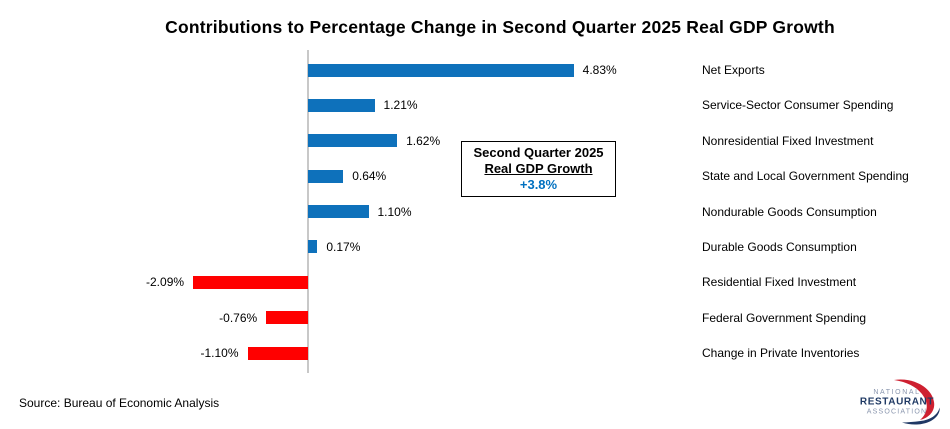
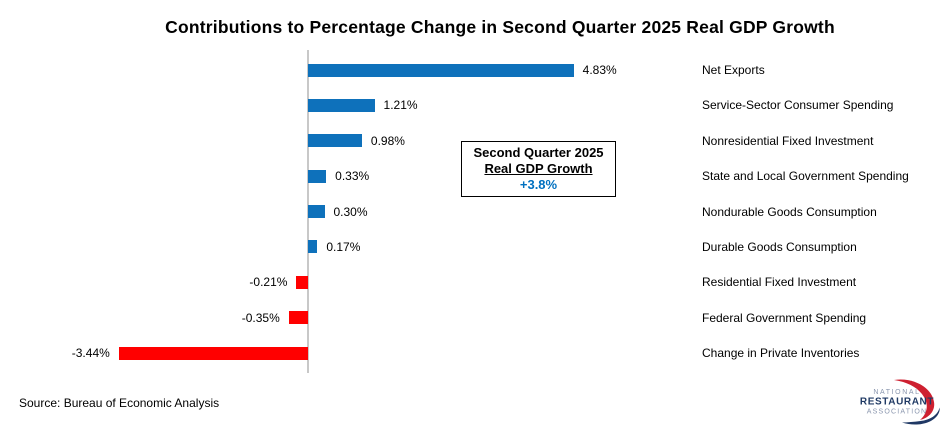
Nonresidential Fixed Investment: 1.62% -> 0.98%
State and Local Government Spending: 0.64% -> 0.33%
Nondurable Goods Consumption: 1.10% -> 0.30%
Residential Fixed Investment: -2.09% -> -0.21%
Federal Government Spending: -0.76% -> -0.35%
Change in Private Inventories: -1.10% -> -3.44%
